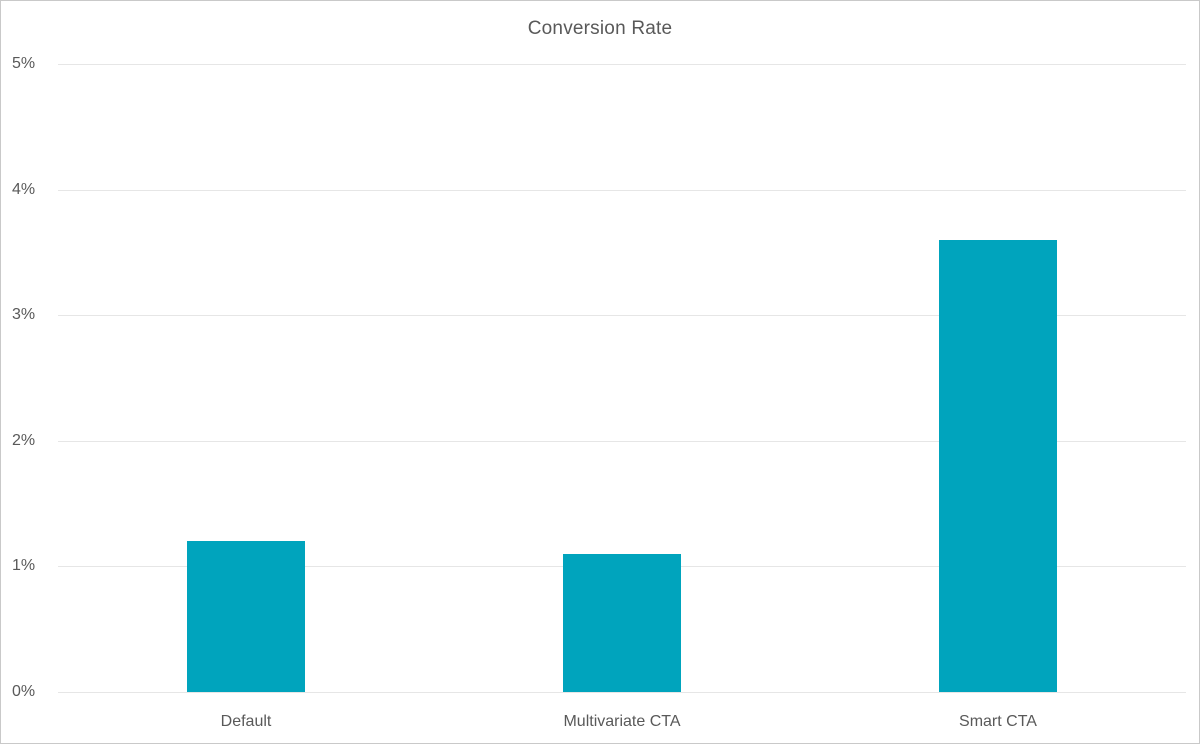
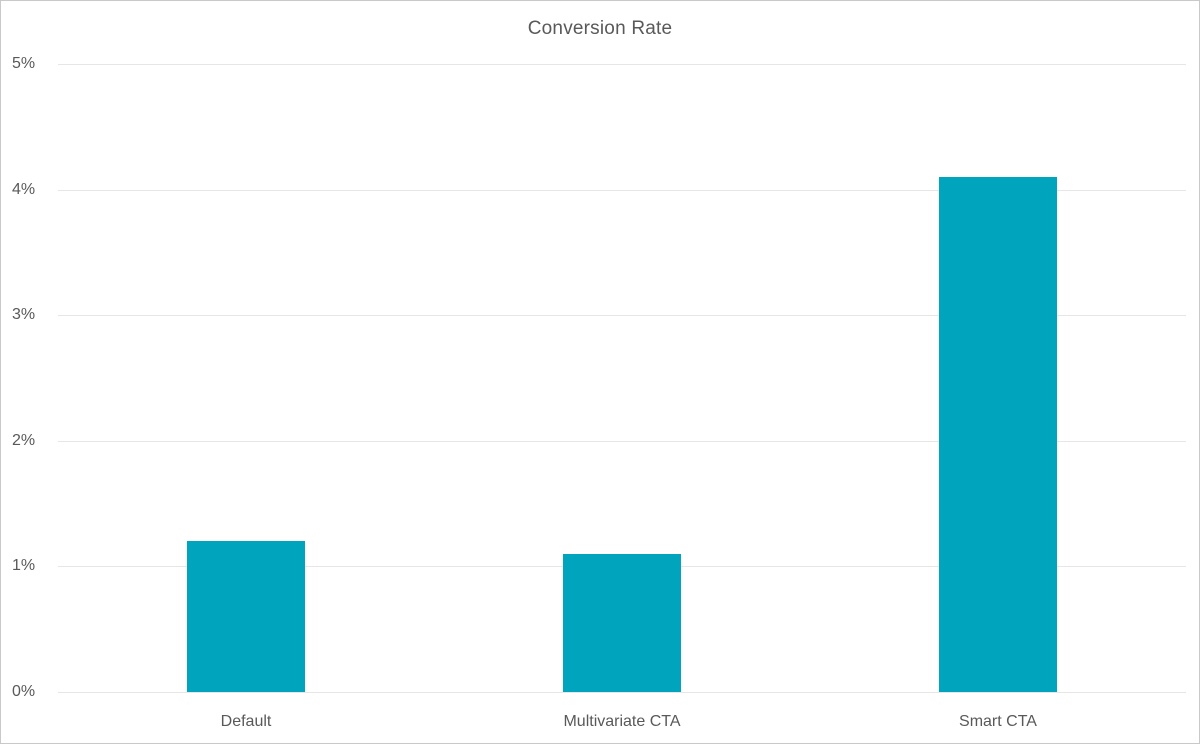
Smart CTA: 3.6% -> 4.1%
